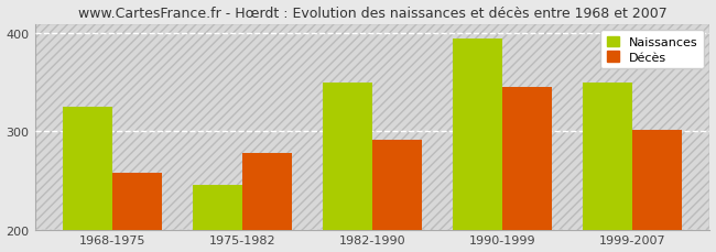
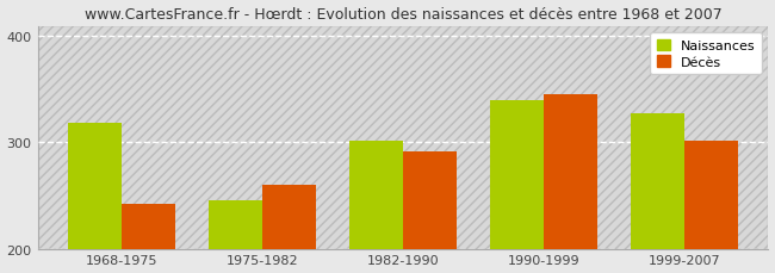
Naissances/1968-1975: 325 -> 318
Décès/1968-1975: 258 -> 242
Décès/1975-1982: 278 -> 260
Naissances/1982-1990: 350 -> 302
Naissances/1990-1999: 395 -> 340
Naissances/1999-2007: 350 -> 328
